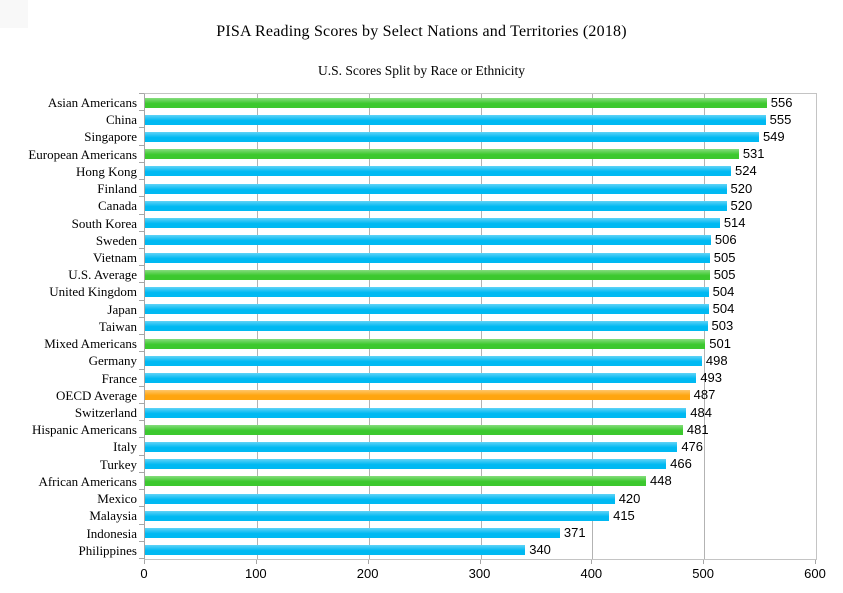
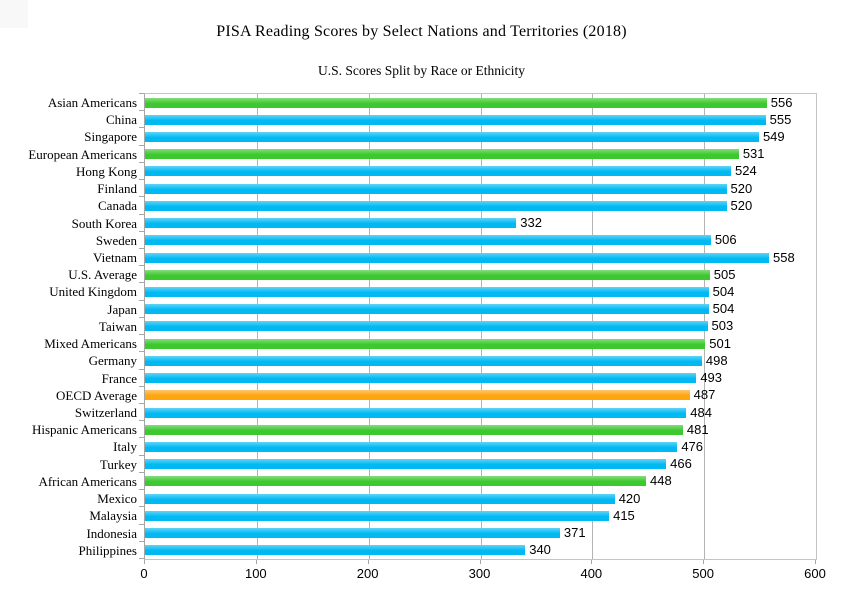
South Korea: 514 -> 332
Vietnam: 505 -> 558
